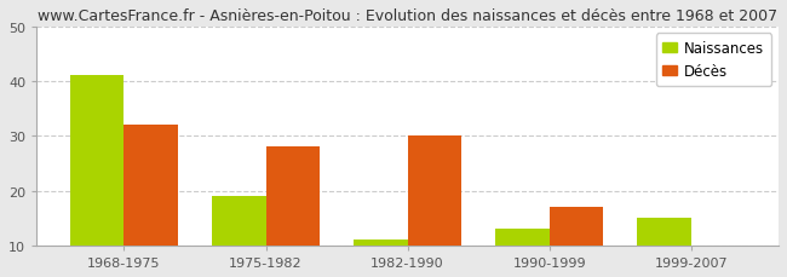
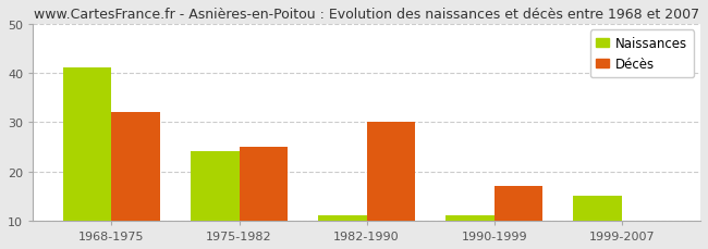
Naissances/1975-1982: 19 -> 24
Décès/1975-1982: 28 -> 25
Naissances/1990-1999: 13 -> 11
